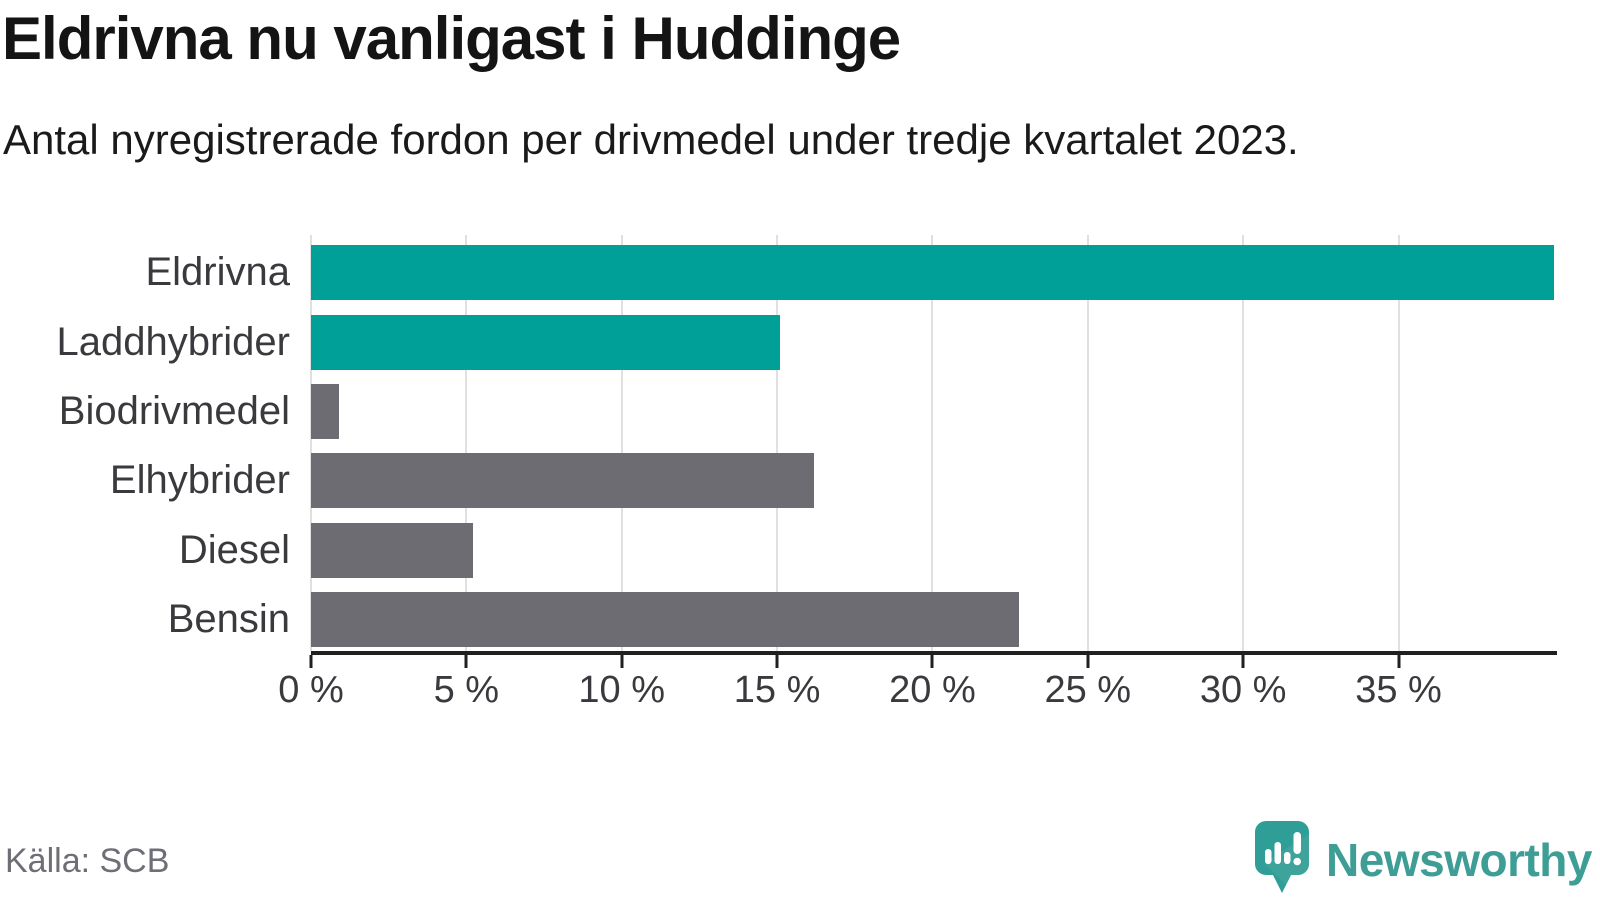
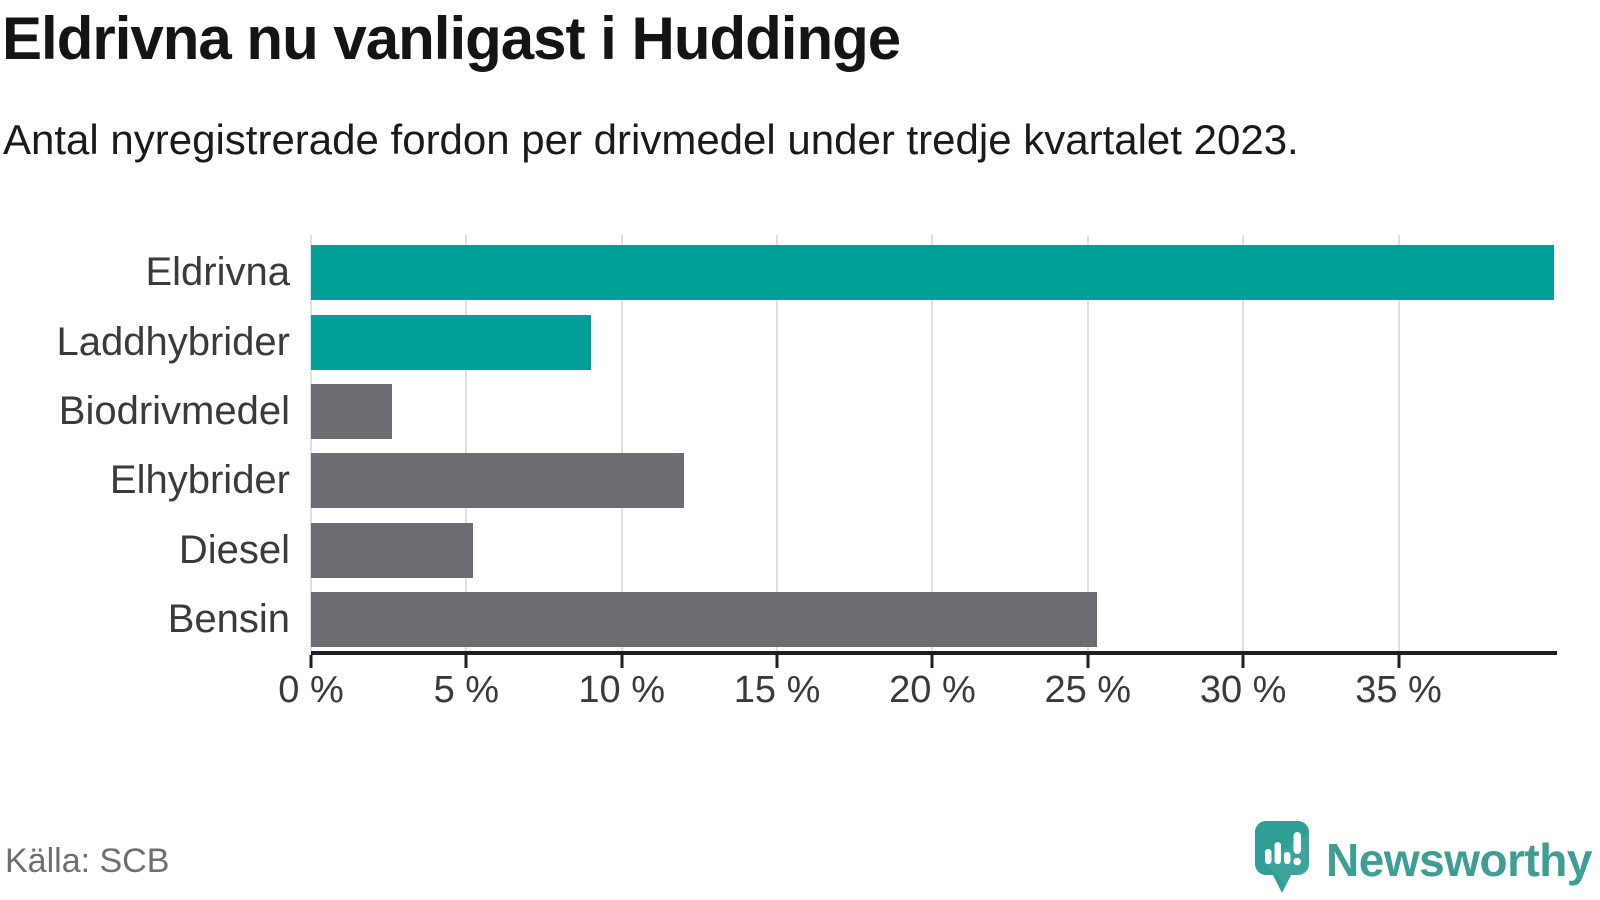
Laddhybrider: 15.1% -> 9.0%
Biodrivmedel: 0.9% -> 2.6%
Elhybrider: 16.2% -> 12.0%
Bensin: 22.8% -> 25.3%
